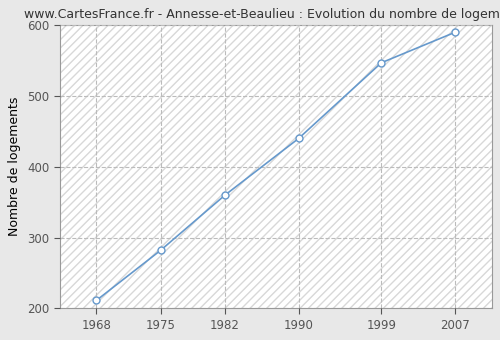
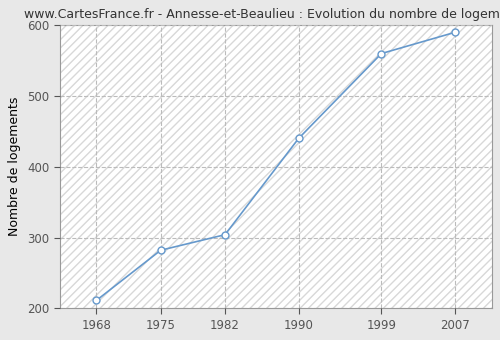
1982: 360 -> 304
1999: 547 -> 560
